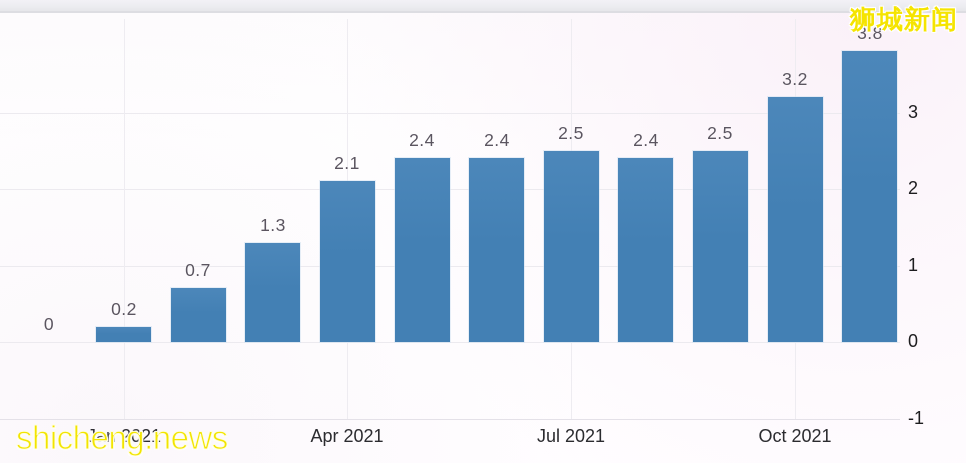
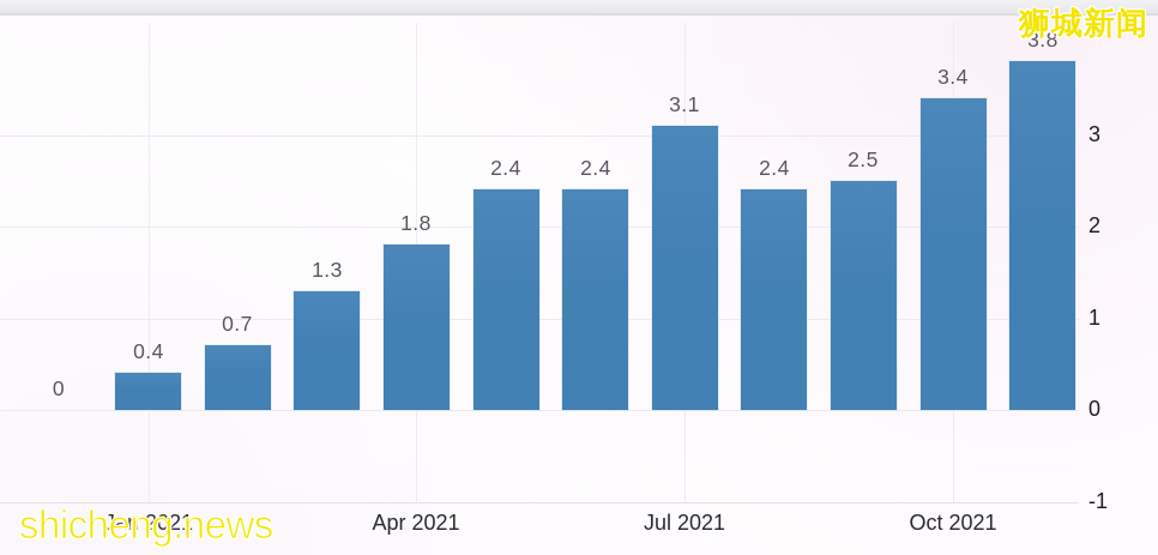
Jan 2021: 0.2 -> 0.4
Apr 2021: 2.1 -> 1.8
Jul 2021: 2.5 -> 3.1
Oct 2021: 3.2 -> 3.4
